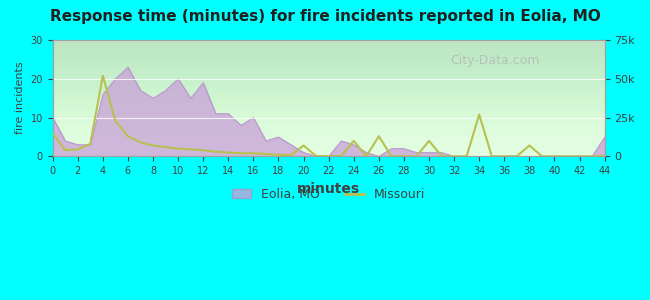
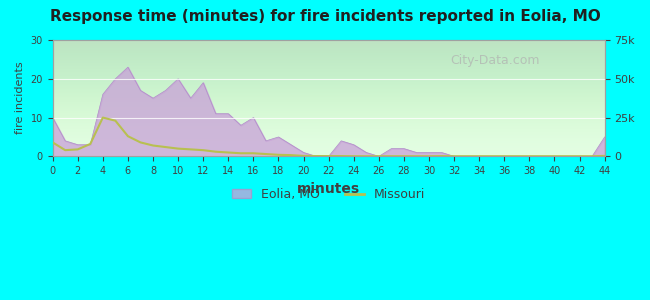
Missouri/0: 15k -> 9k
Missouri/4: 52k -> 25k
Missouri/20: 7k -> 0k
Missouri/24: 10k -> 0k
Missouri/26: 13k -> 0k
Missouri/30: 10k -> 0k
Missouri/34: 27k -> 0k
Missouri/38: 7k -> 0k
